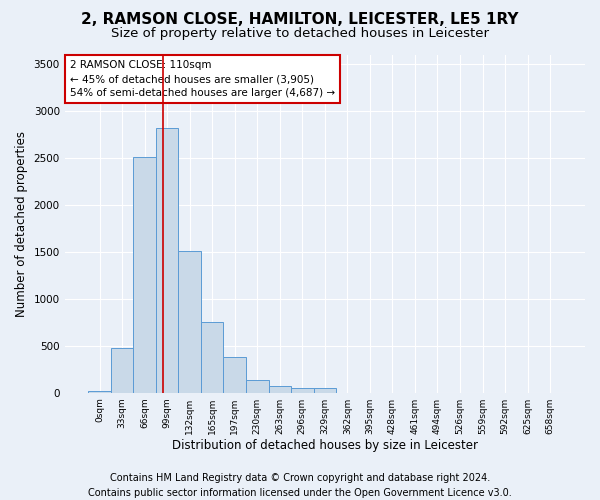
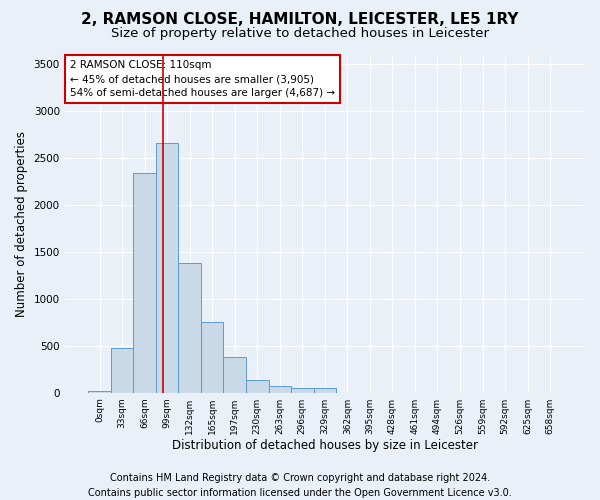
66sqm: 2510 -> 2340
99sqm: 2820 -> 2660
132sqm: 1510 -> 1380
